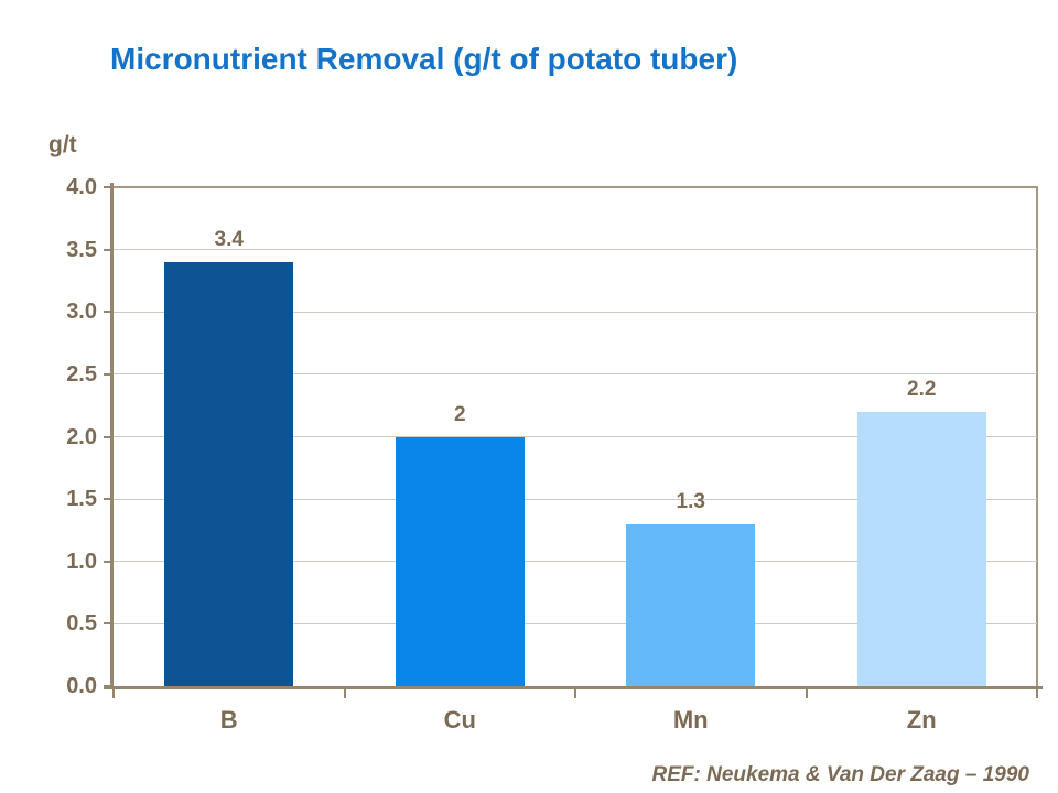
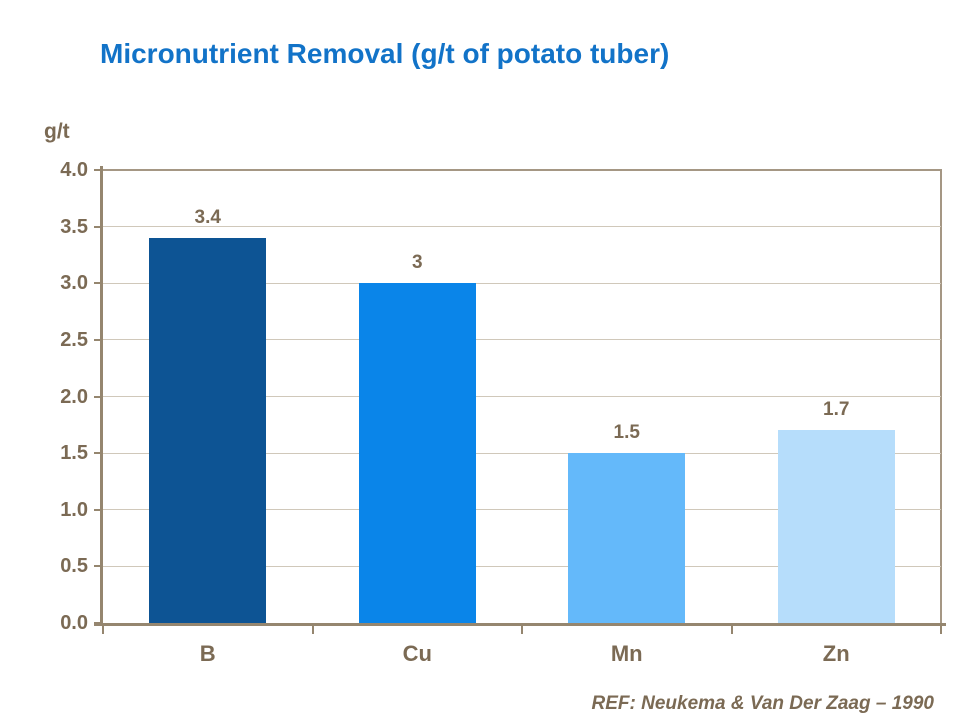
Cu: 2 -> 3
Mn: 1.3 -> 1.5
Zn: 2.2 -> 1.7
